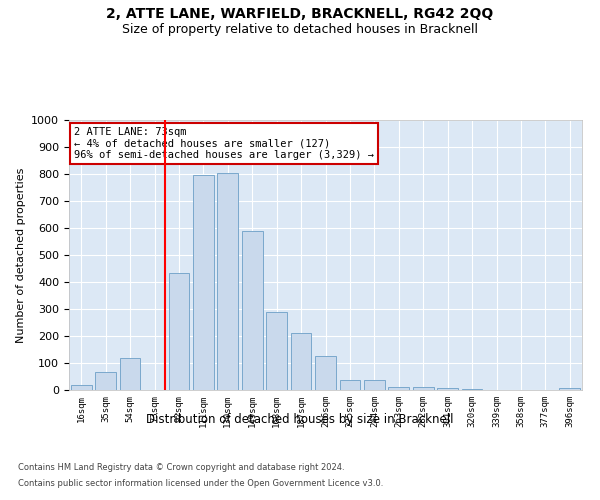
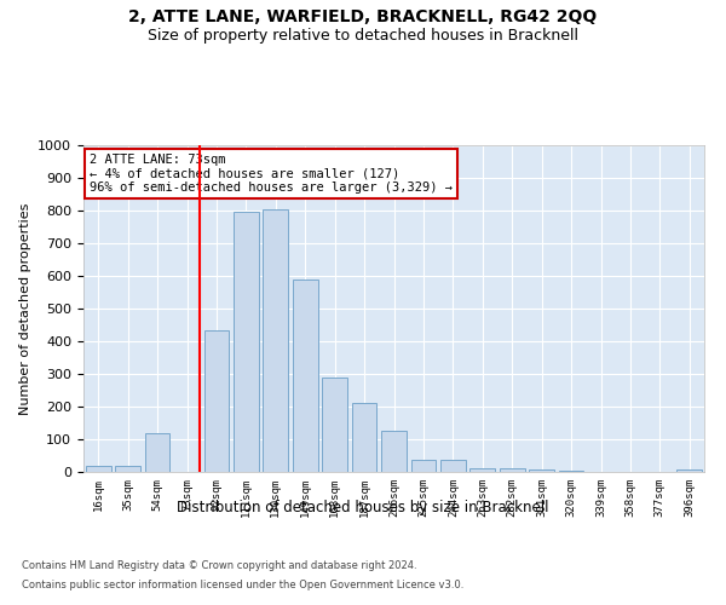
35sqm: 65 -> 20
